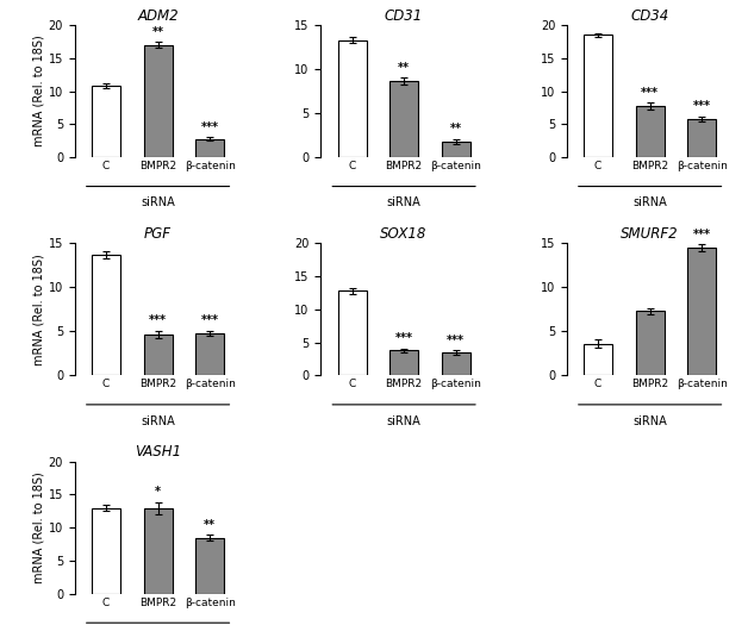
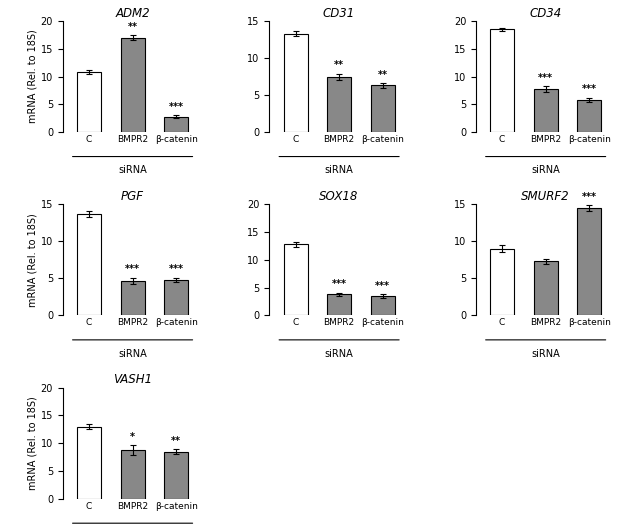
CD31/BMPR2: 8.6 -> 7.5
CD31/β-catenin: 1.8 -> 6.3
SMURF2/C: 3.6 -> 9.0
VASH1/BMPR2: 13.0 -> 8.8
